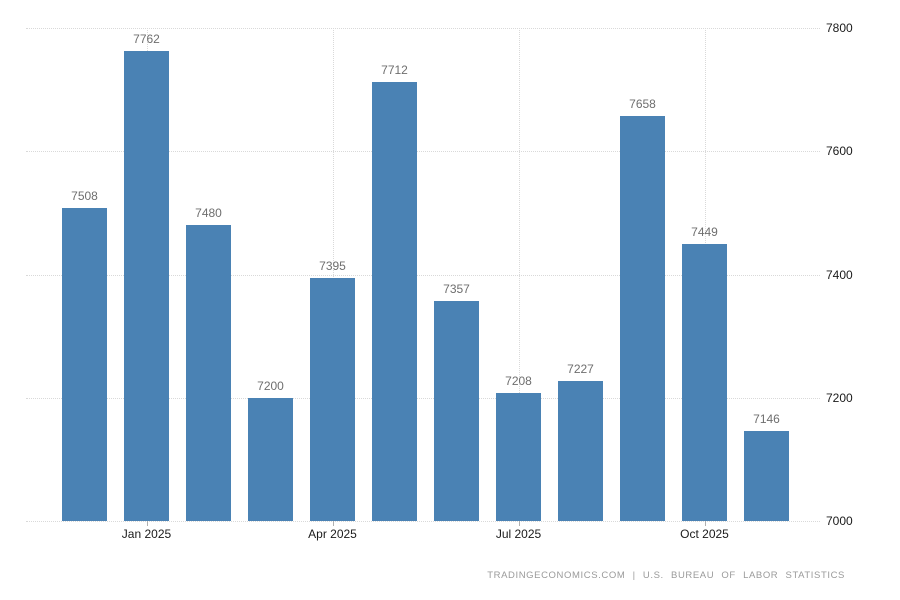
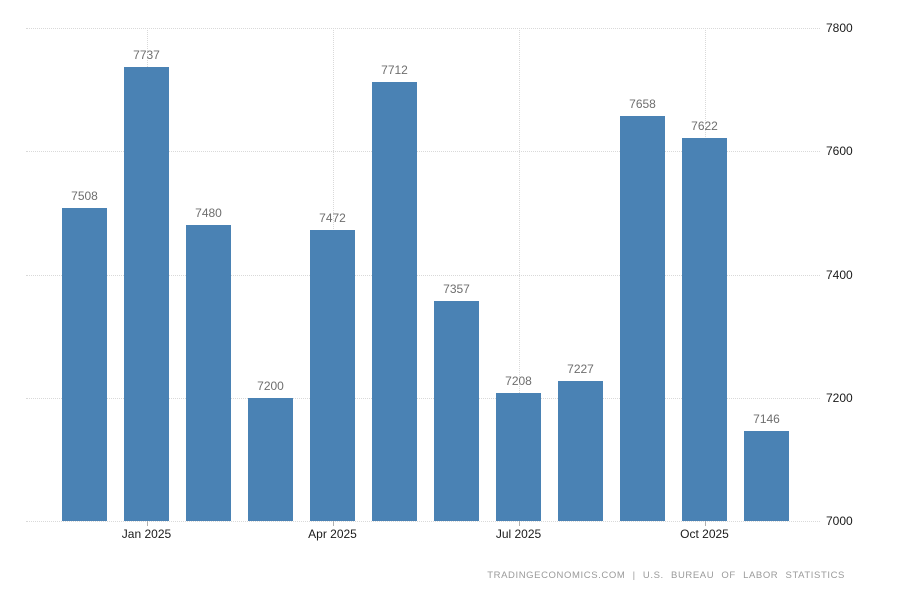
Jan 2025: 7762 -> 7737
Apr 2025: 7395 -> 7472
Oct 2025: 7449 -> 7622
